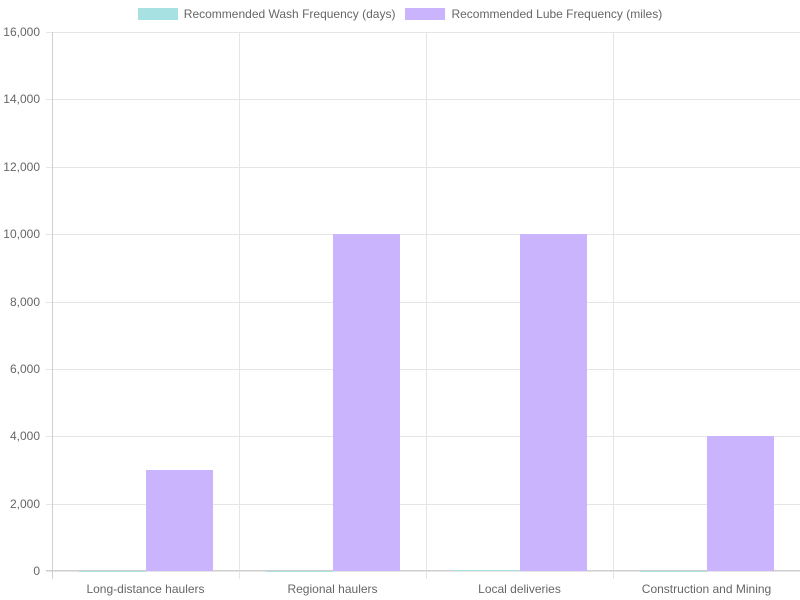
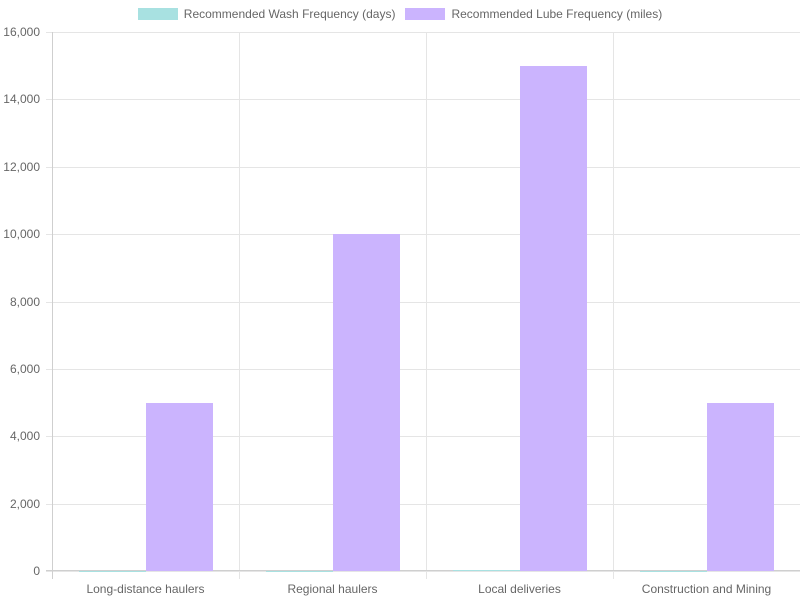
Recommended Lube Frequency (miles)/Long-distance haulers: 3000 -> 5000
Recommended Lube Frequency (miles)/Local deliveries: 10000 -> 15000
Recommended Lube Frequency (miles)/Construction and Mining: 4000 -> 5000
